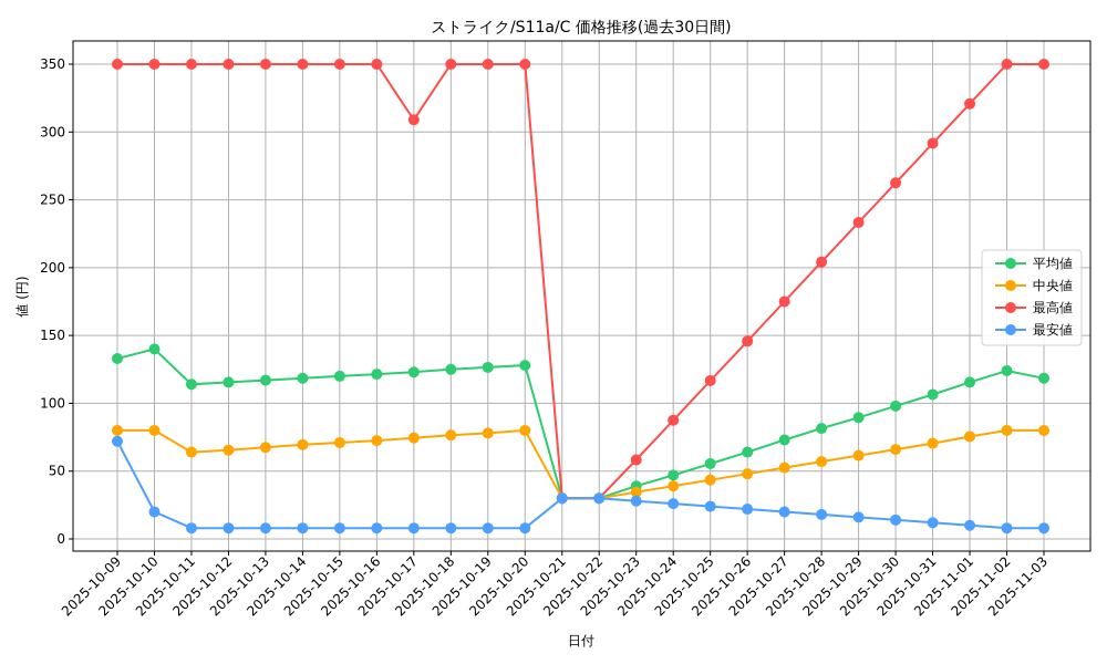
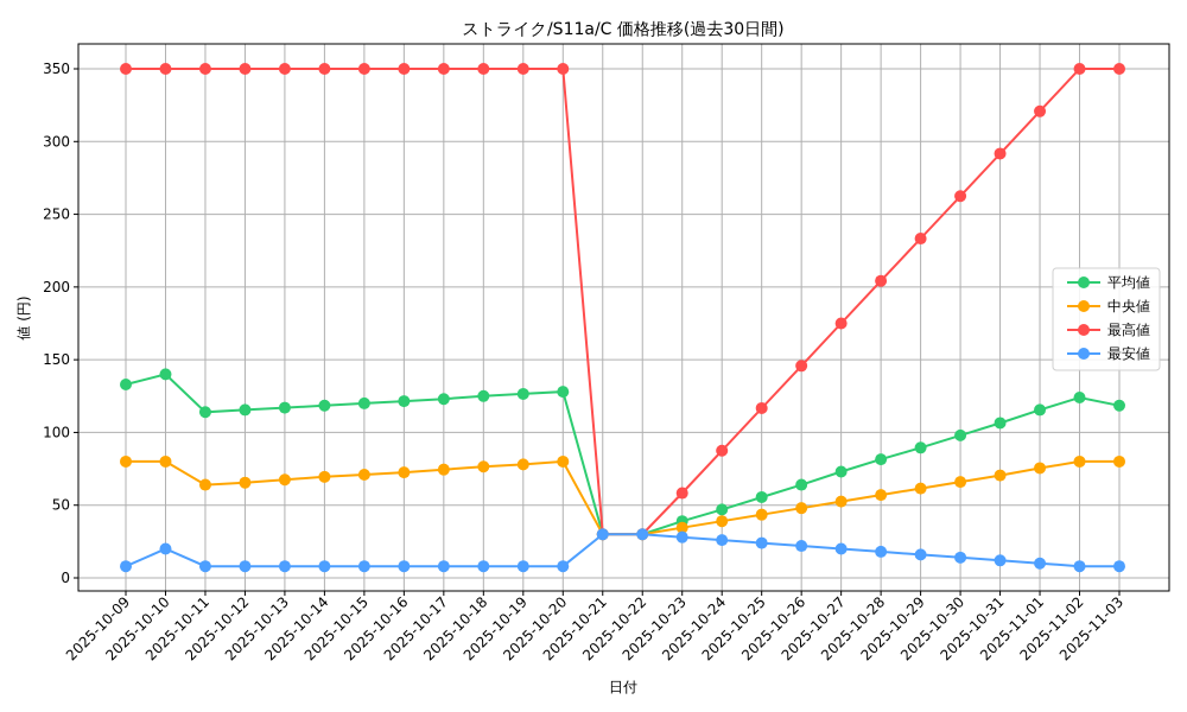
最安値/2025-10-09: 72 -> 8
最高値/2025-10-17: 309 -> 350
